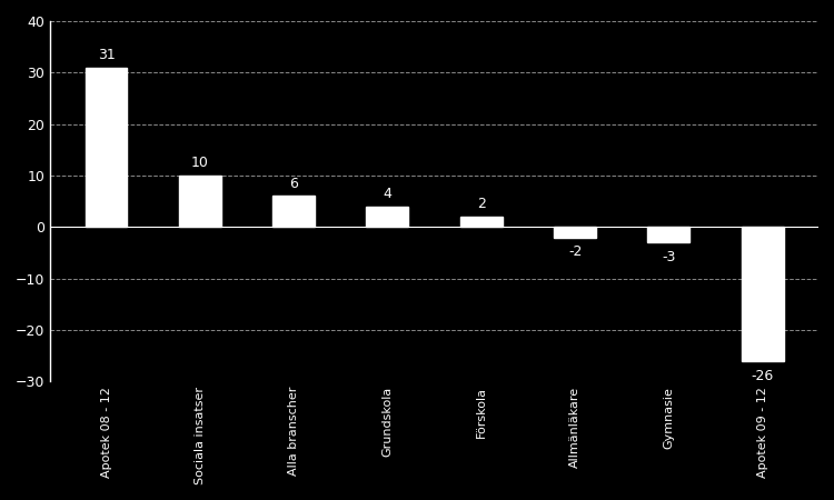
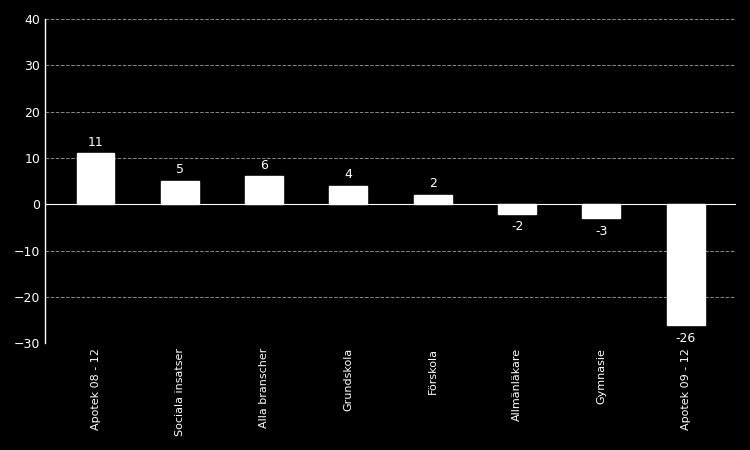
Apotek 08 - 12: 31 -> 11
Sociala insatser: 10 -> 5
